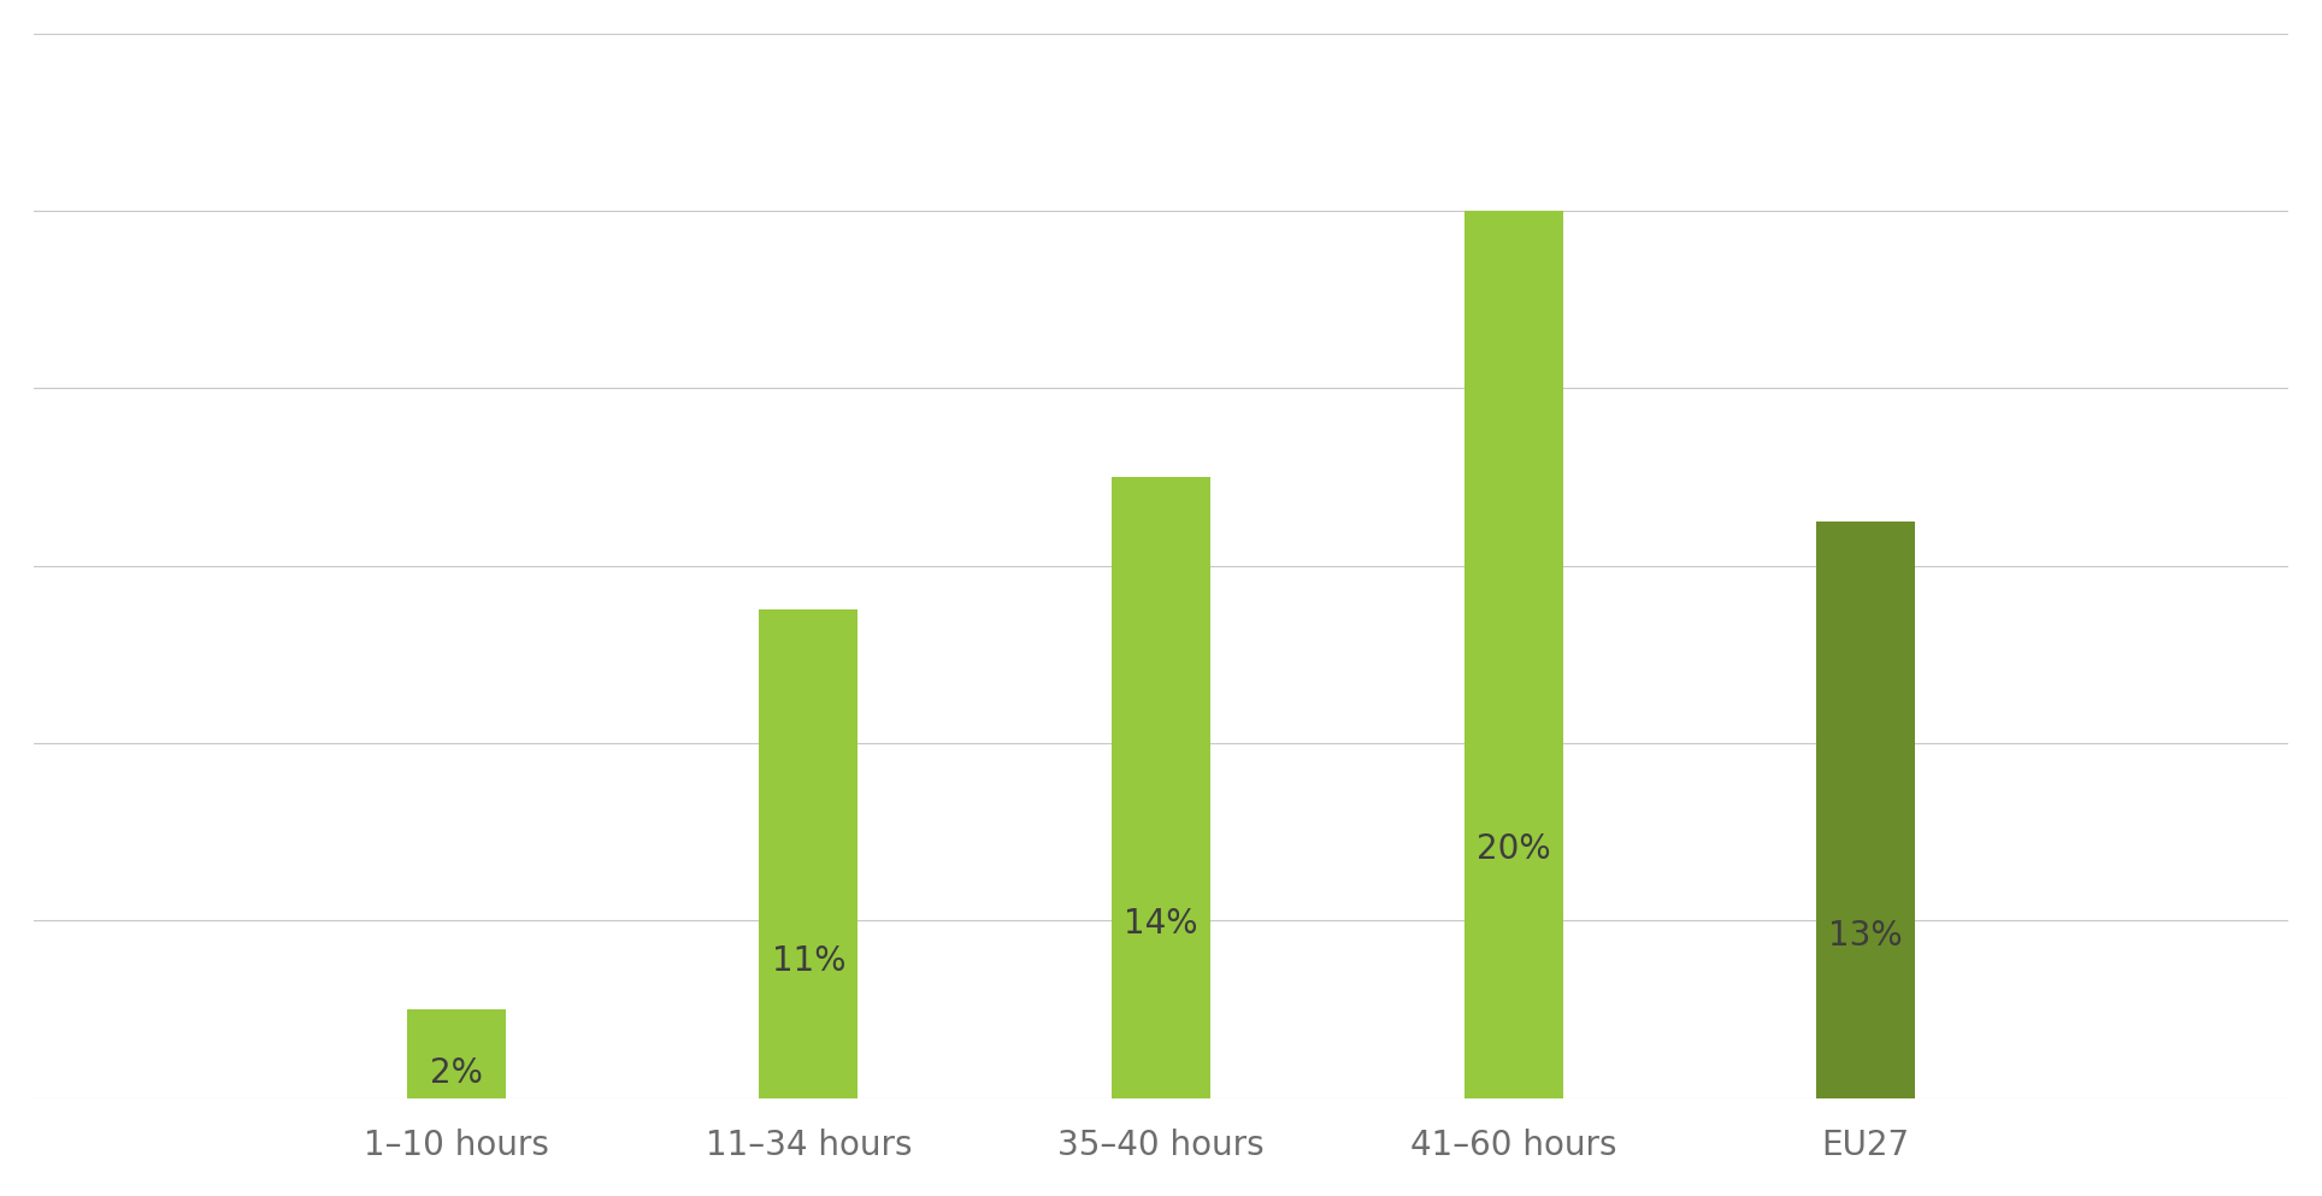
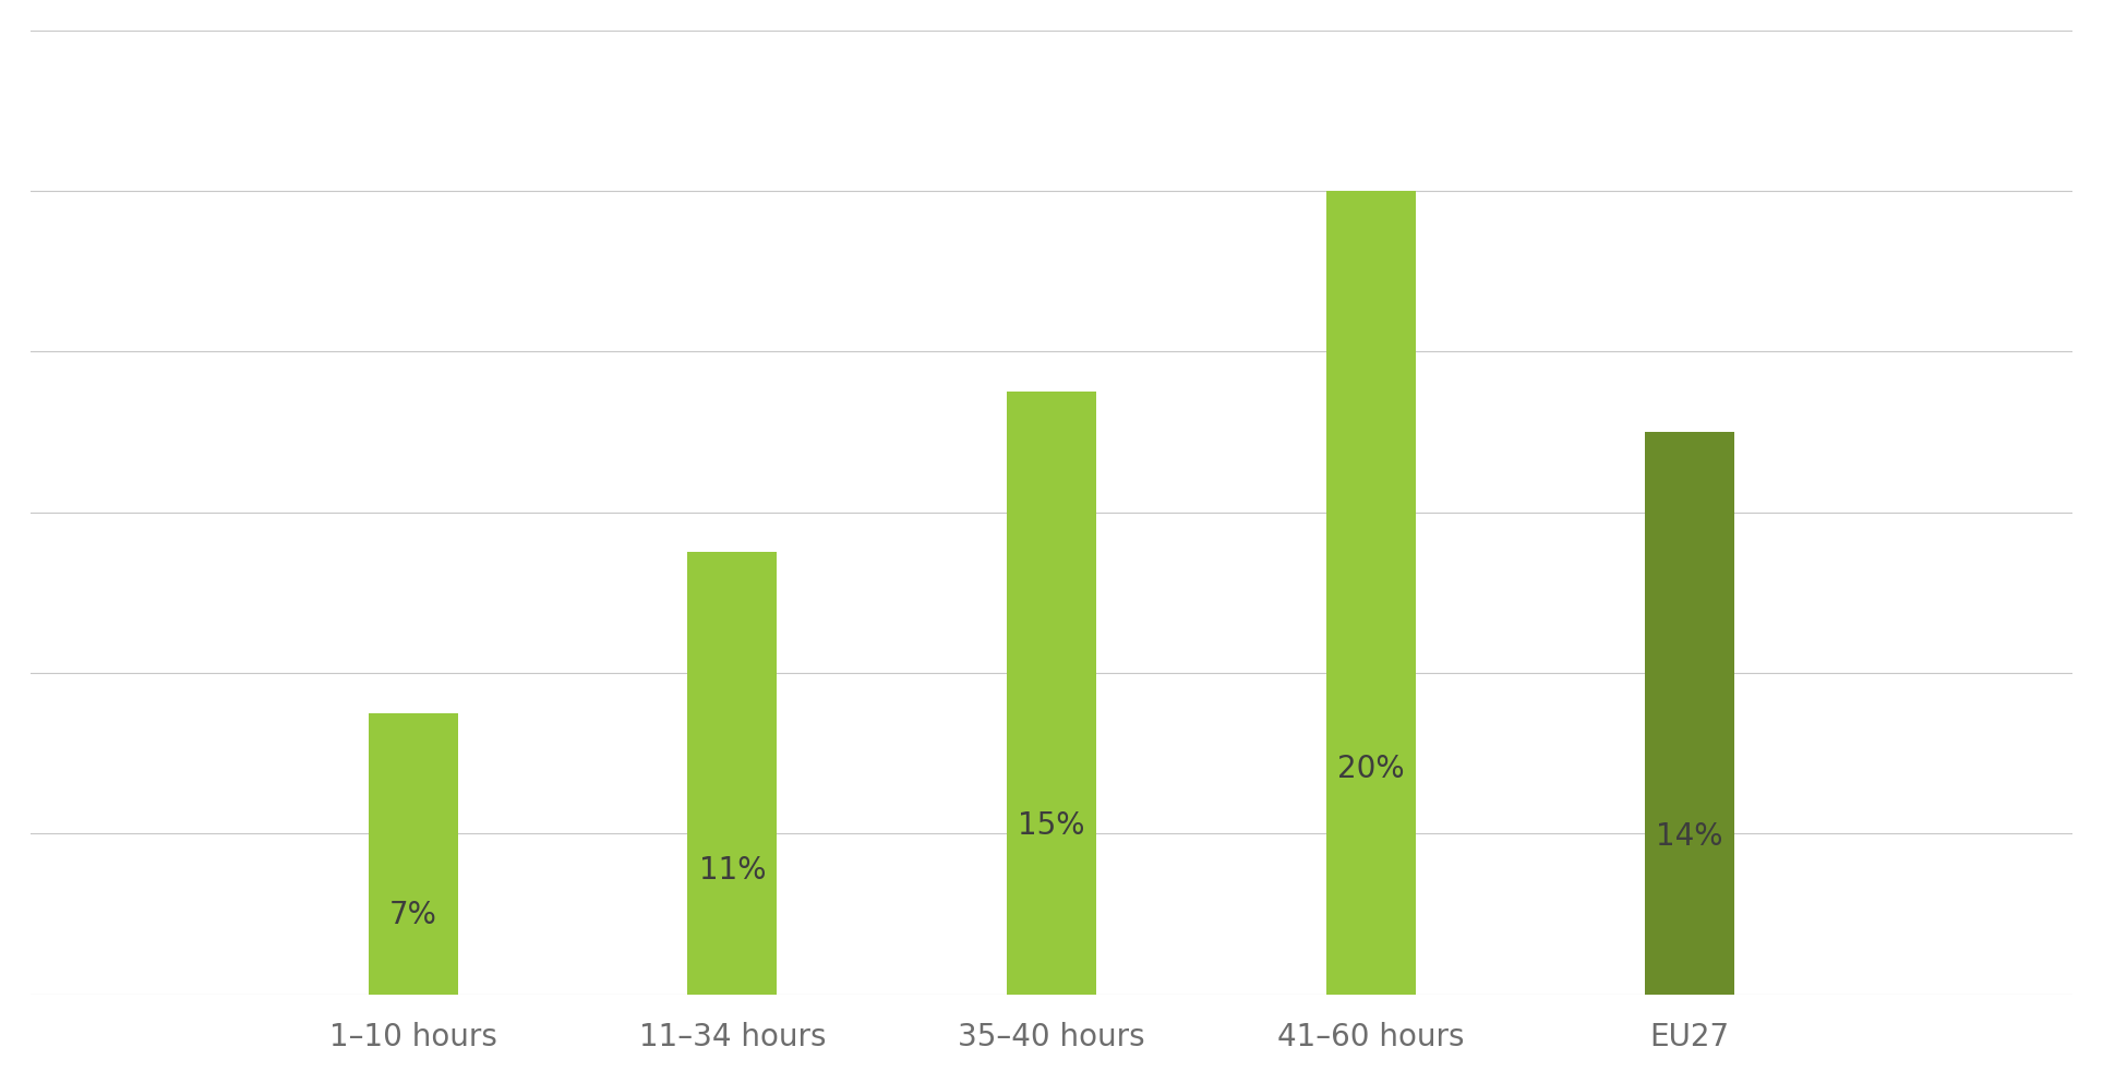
1–10 hours: 2% -> 7%
35–40 hours: 14% -> 15%
EU27: 13% -> 14%
